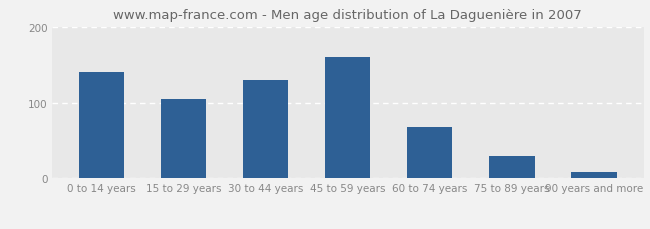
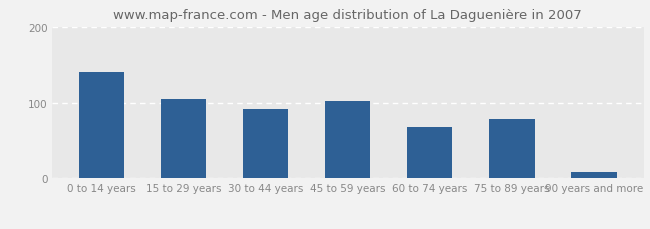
30 to 44 years: 130 -> 92
45 to 59 years: 160 -> 102
75 to 89 years: 30 -> 78
